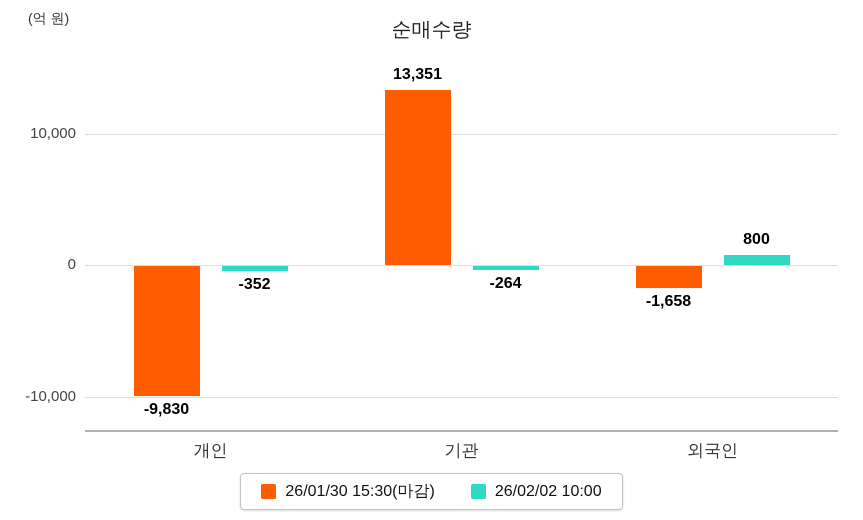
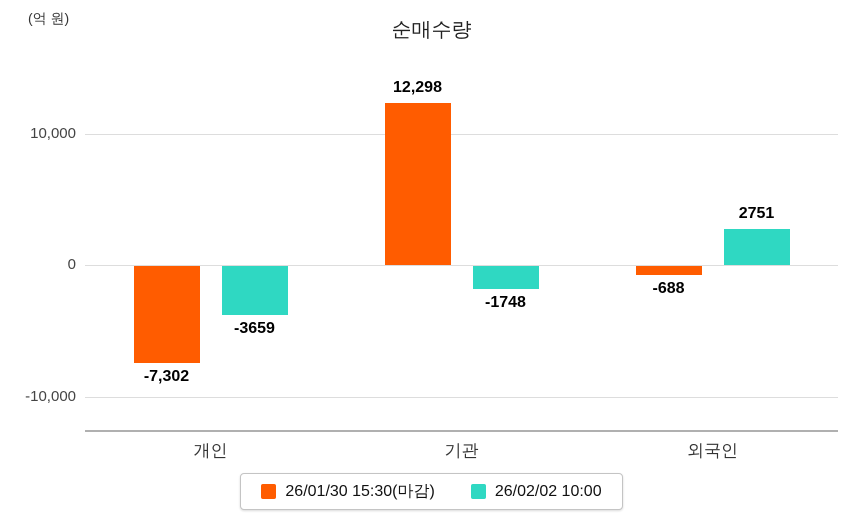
26/01/30 15:30(마감)/개인: -9,830 -> -7,302
26/02/02 10:00/개인: -352 -> -3659
26/01/30 15:30(마감)/기관: 13,351 -> 12,298
26/02/02 10:00/기관: -264 -> -1748
26/01/30 15:30(마감)/외국인: -1,658 -> -688
26/02/02 10:00/외국인: 800 -> 2751
